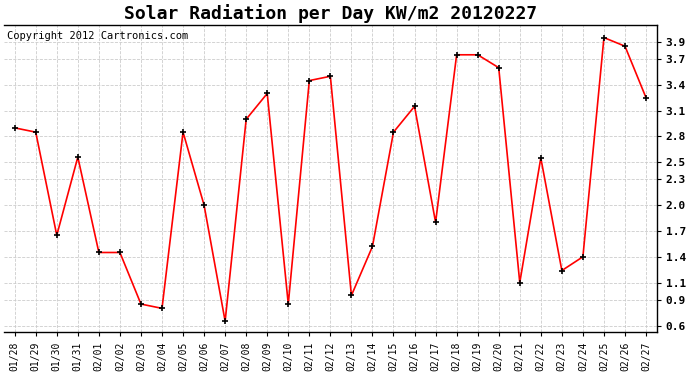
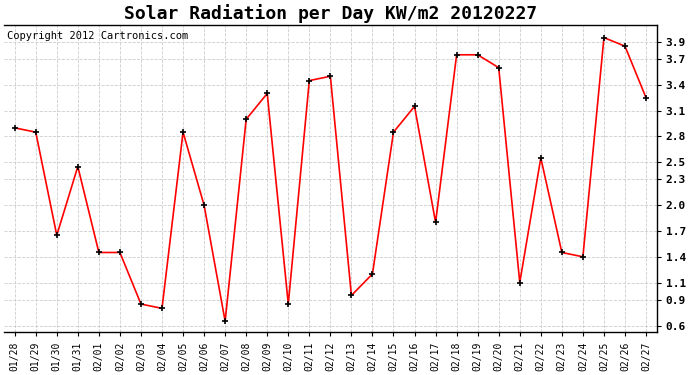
01/31: 2.56 -> 2.45
02/14: 1.52 -> 1.20
02/23: 1.24 -> 1.45
